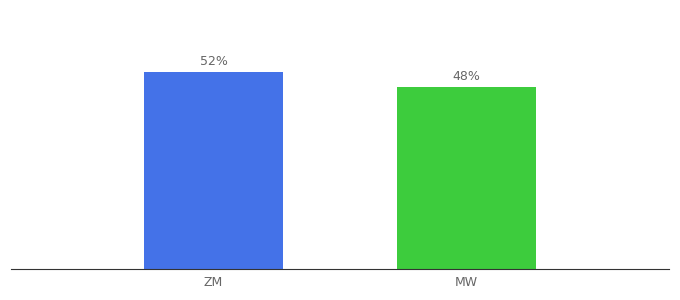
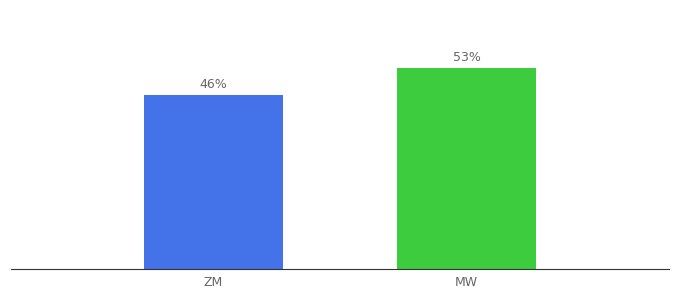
ZM: 52% -> 46%
MW: 48% -> 53%
